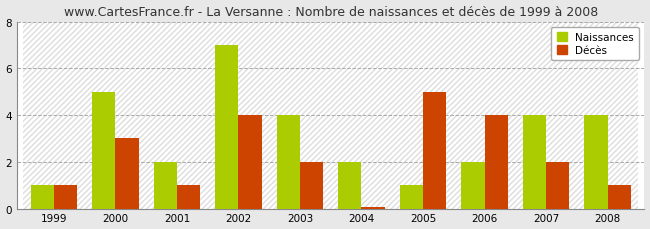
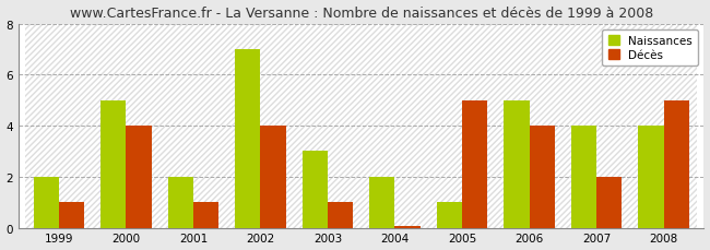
Naissances/1999: 1 -> 2
Décès/2000: 3.00 -> 4.00
Naissances/2003: 4 -> 3
Décès/2003: 2.00 -> 1.00
Naissances/2006: 2 -> 5
Décès/2008: 1.00 -> 5.00
